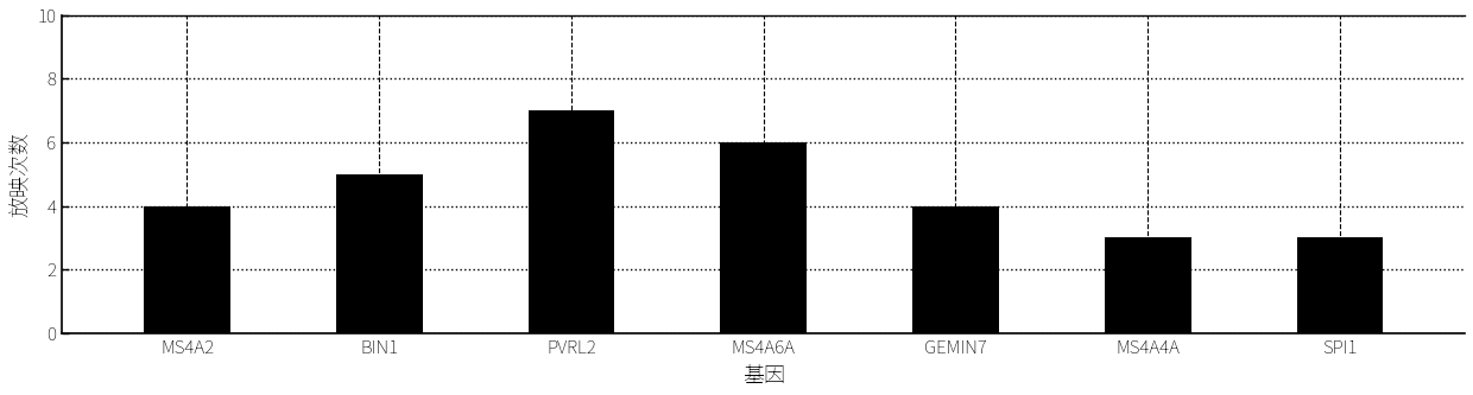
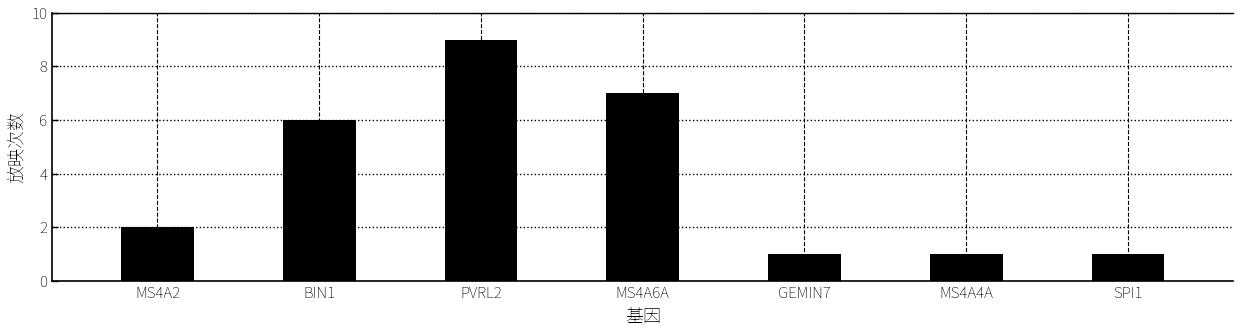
MS4A2: 4 -> 2
BIN1: 5 -> 6
PVRL2: 7 -> 9
MS4A6A: 6 -> 7
GEMIN7: 4 -> 1
MS4A4A: 3 -> 1
SPI1: 3 -> 1
